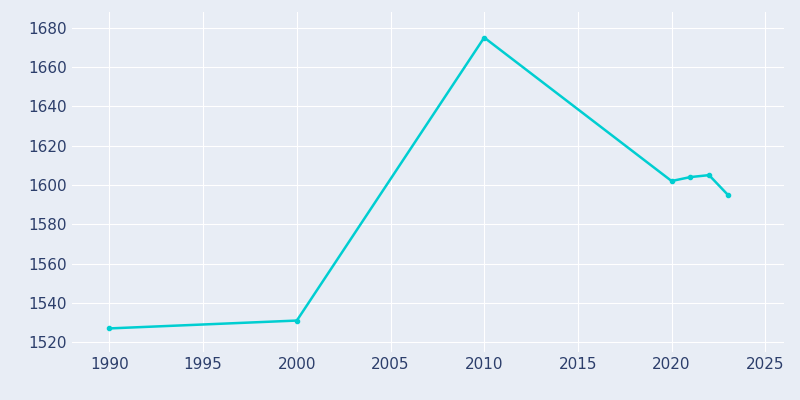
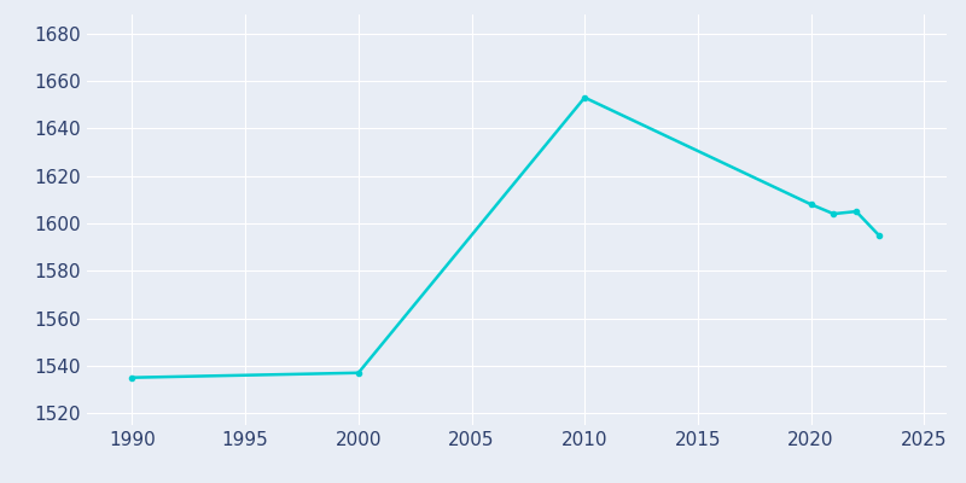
1990: 1527 -> 1535
2000: 1531 -> 1537
2010: 1675 -> 1653
2020: 1602 -> 1608
